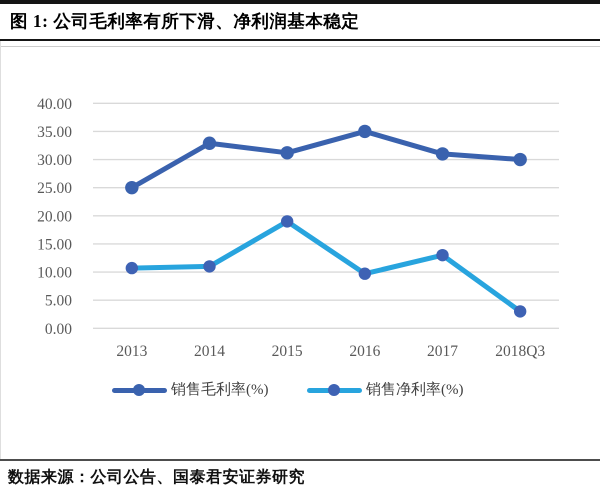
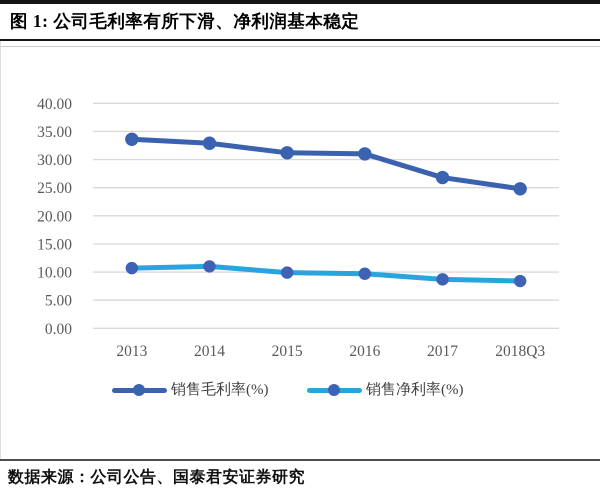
销售毛利率(%)/2013: 25 -> 34
销售净利率(%)/2015: 19 -> 10
销售毛利率(%)/2016: 35 -> 31
销售毛利率(%)/2017: 31 -> 27
销售净利率(%)/2017: 13 -> 9
销售毛利率(%)/2018Q3: 30 -> 25
销售净利率(%)/2018Q3: 3 -> 8
